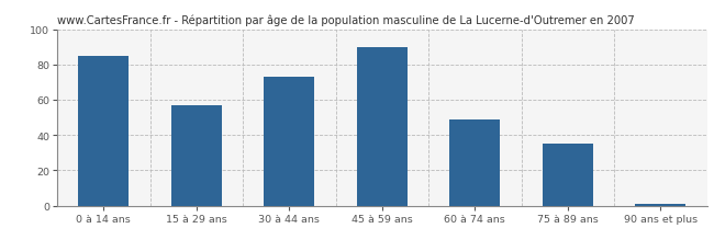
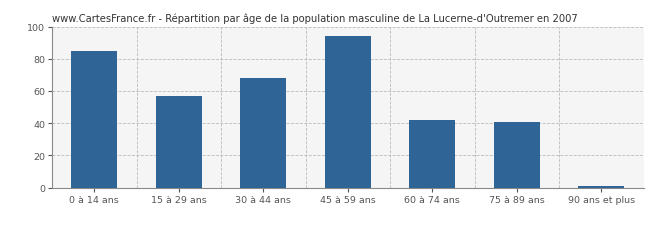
30 à 44 ans: 73 -> 68
45 à 59 ans: 90 -> 94
60 à 74 ans: 49 -> 42
75 à 89 ans: 35 -> 41
